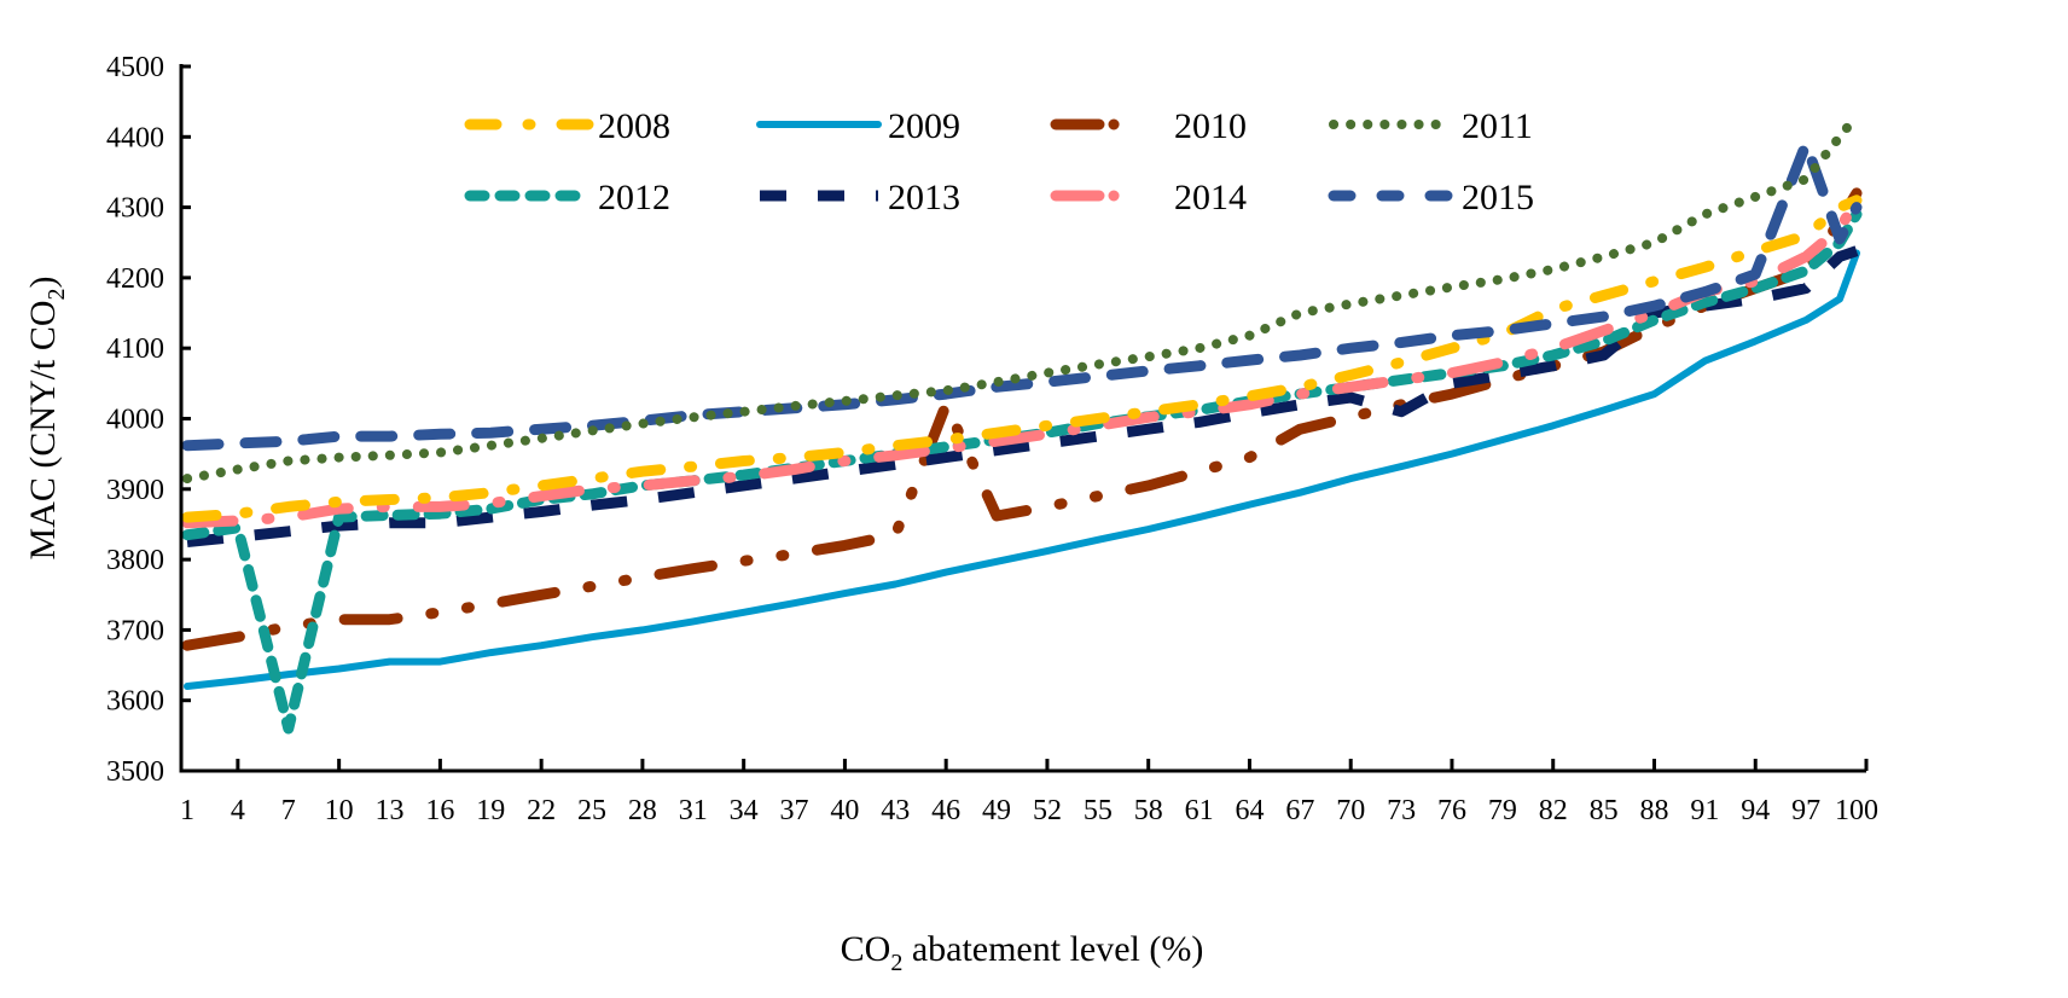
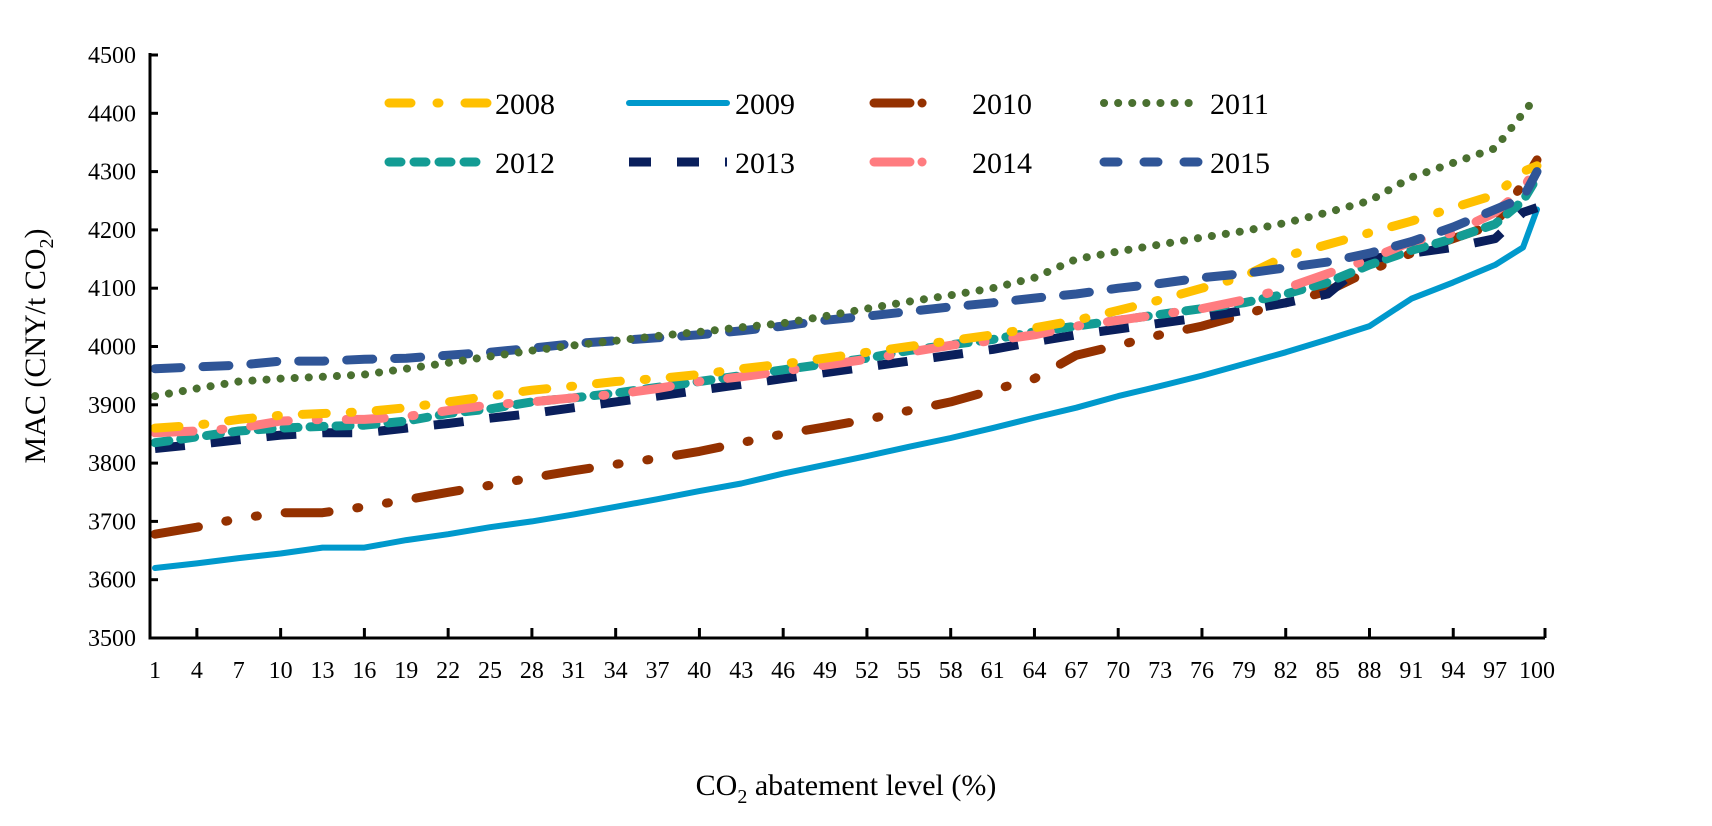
2012/7: 3560 -> 3860
2010/46: 4020 -> 3850
2013/73: 4010 -> 4040
2015/97: 4390 -> 4240
